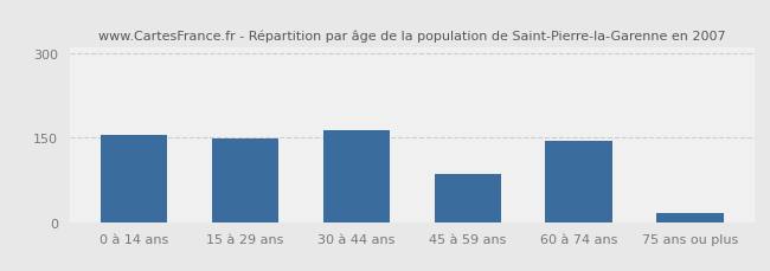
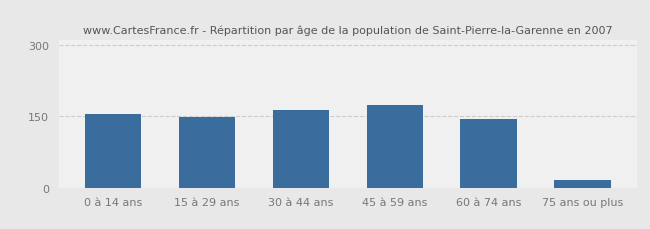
45 à 59 ans: 85 -> 175
